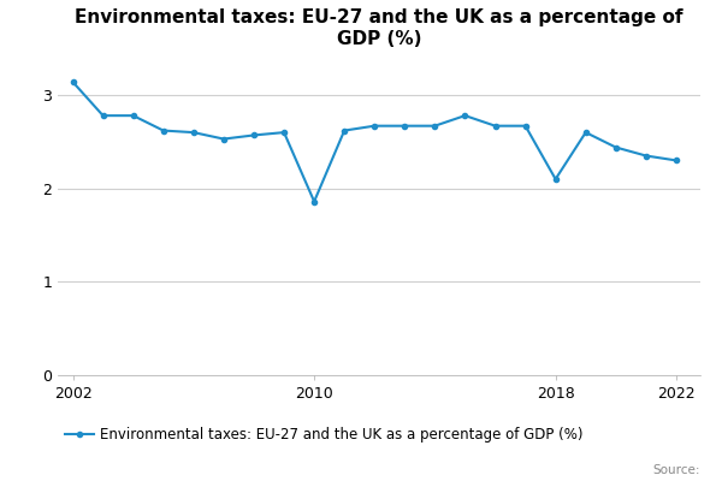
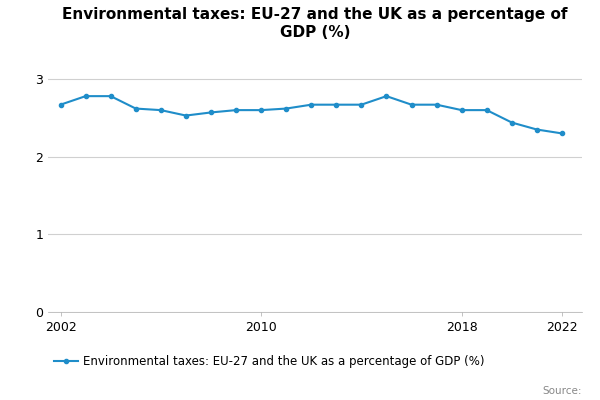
2002: 3.14 -> 2.67
2010: 1.86 -> 2.60
2018: 2.10 -> 2.60
